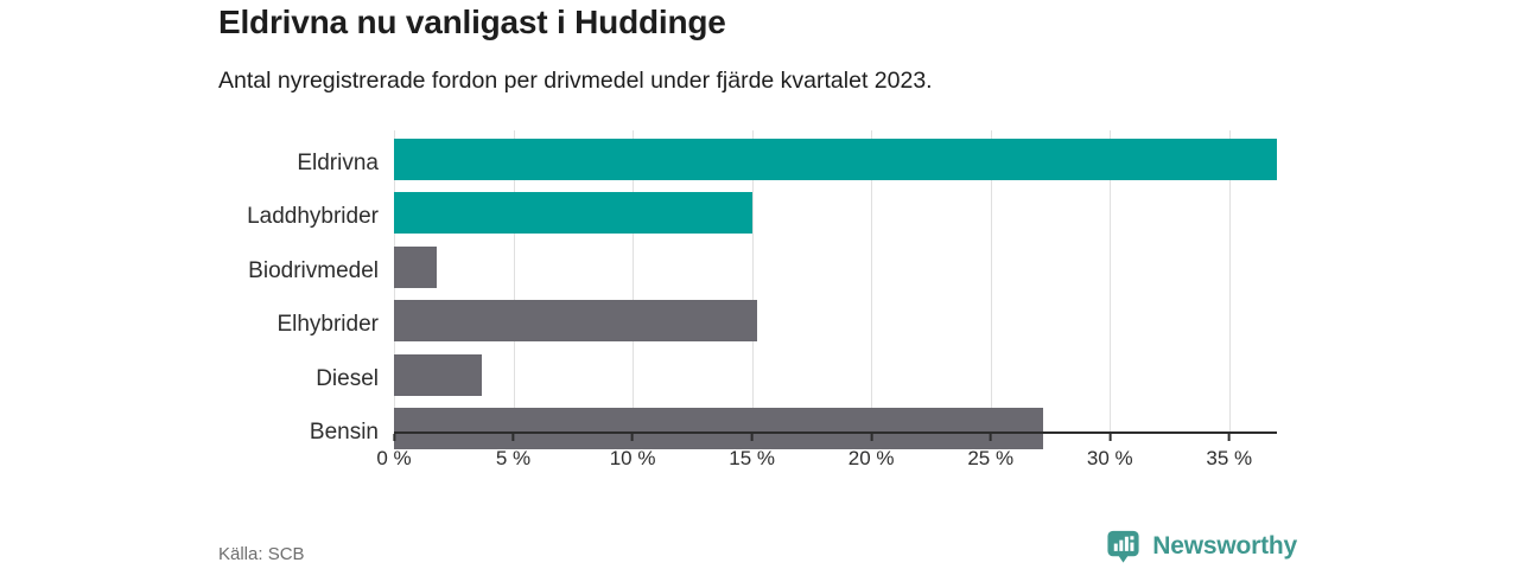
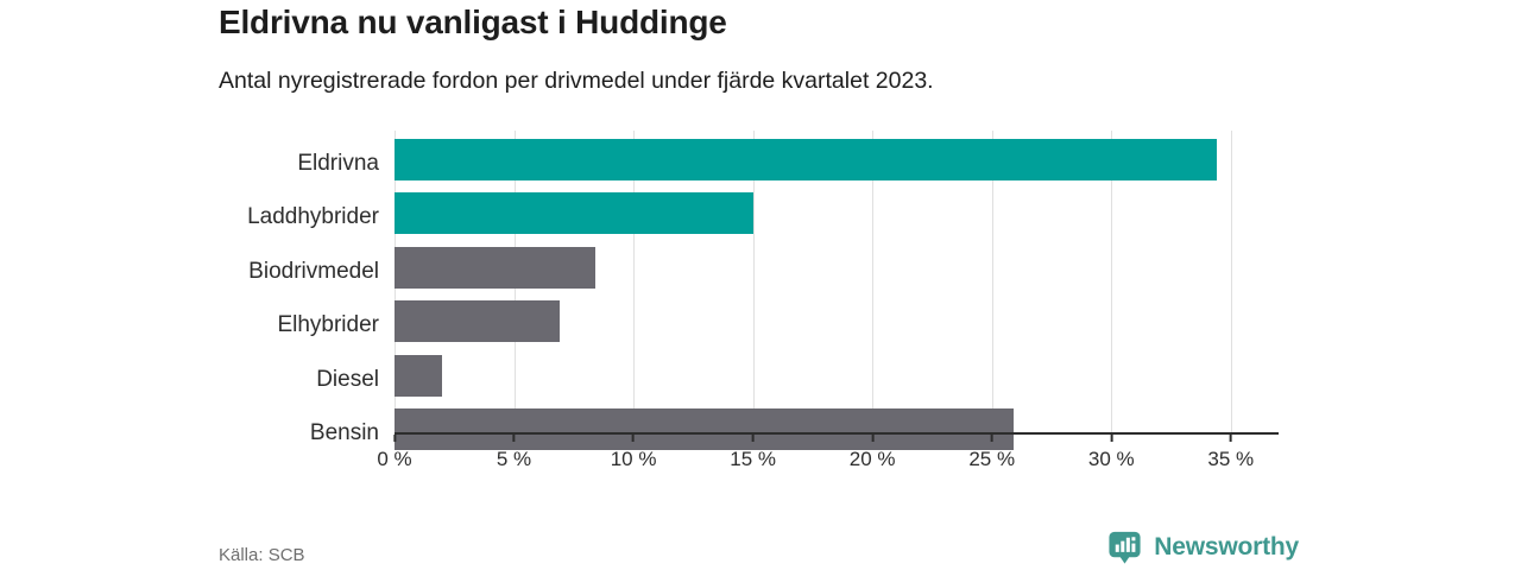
Eldrivna: 37.0% -> 34.4%
Biodrivmedel: 1.8% -> 8.4%
Elhybrider: 15.2% -> 6.9%
Diesel: 3.7% -> 2.0%
Bensin: 27.2% -> 25.9%
